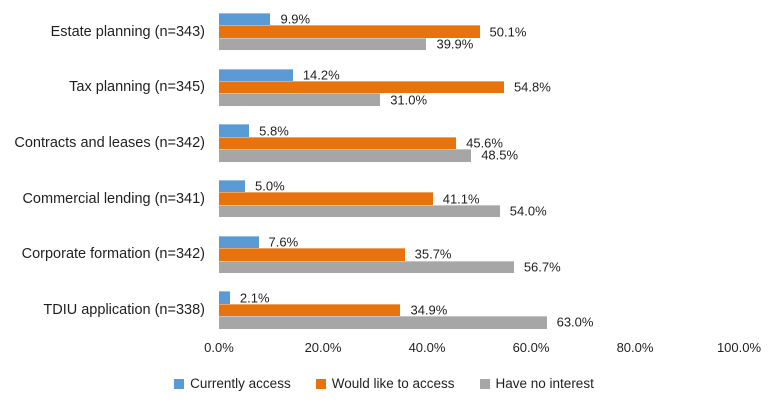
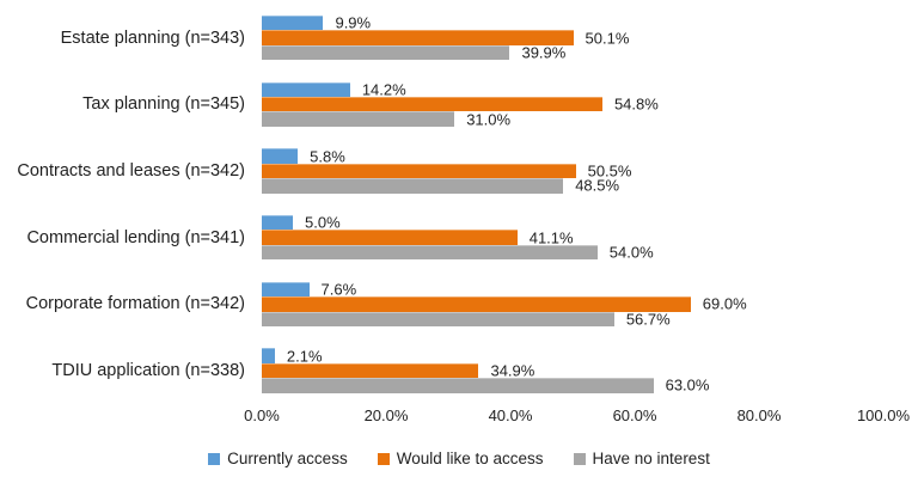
Would like to access/Contracts and leases (n=342): 45.6% -> 50.5%
Would like to access/Corporate formation (n=342): 35.7% -> 69.0%
